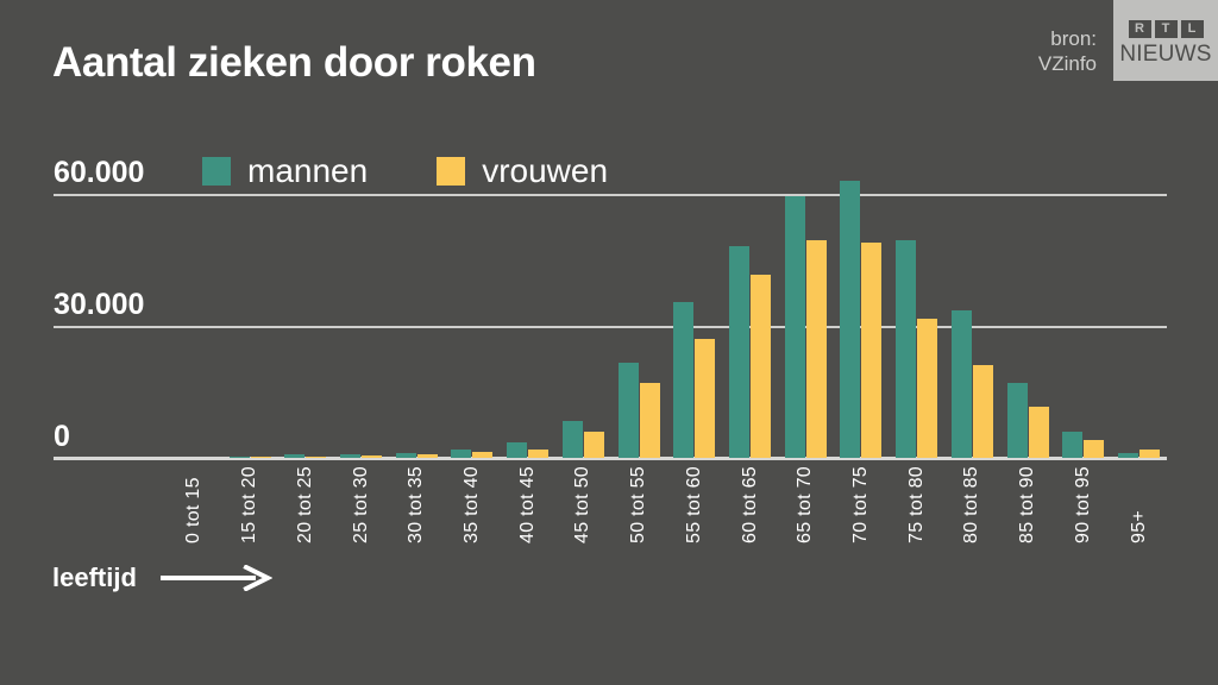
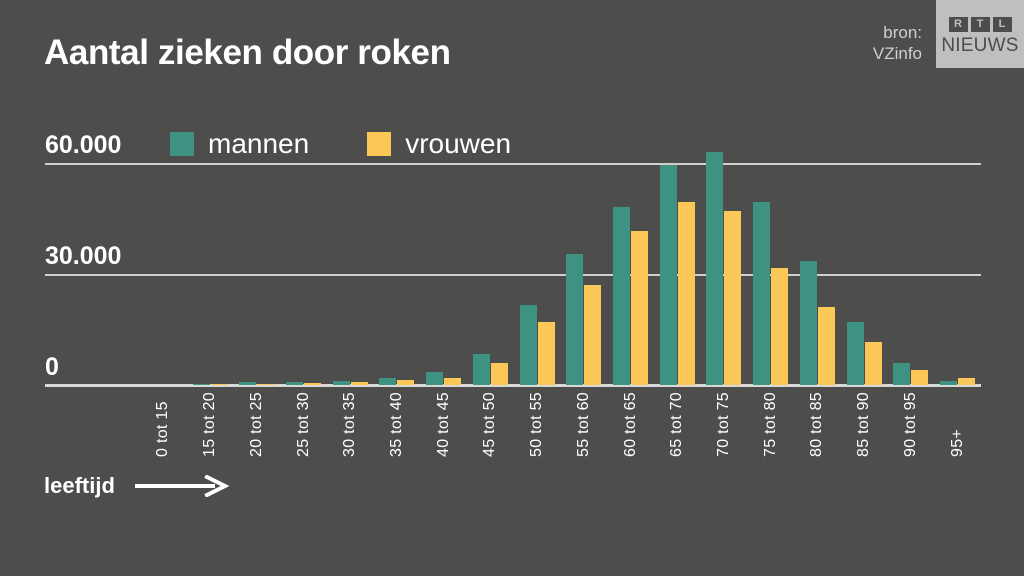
vrouwen/70 tot 75: 49000 -> 47000
